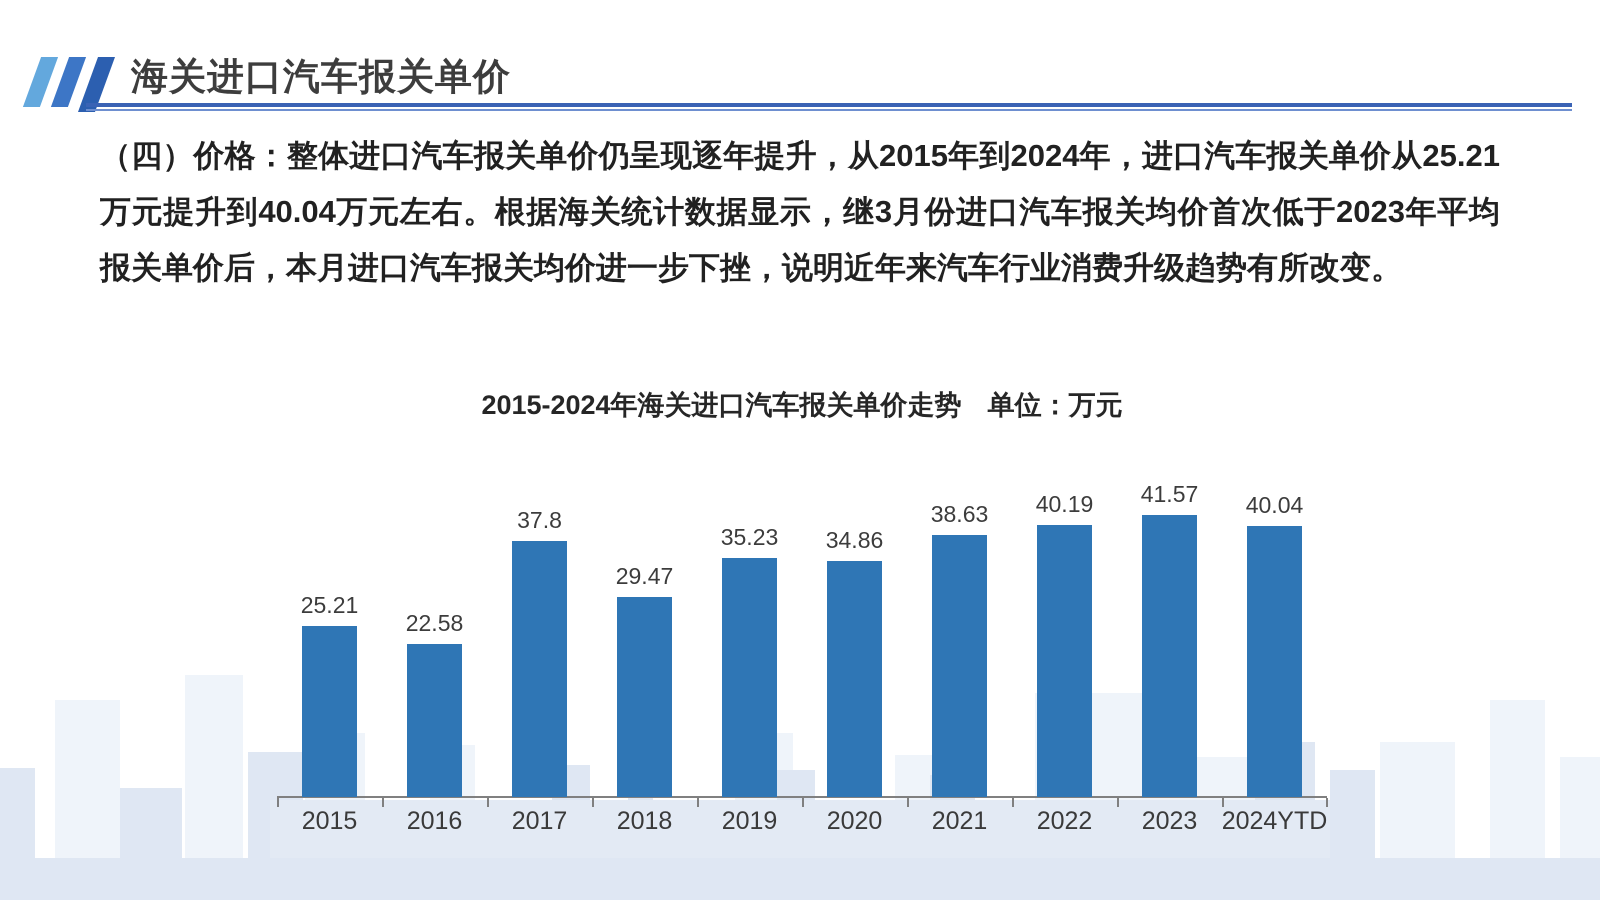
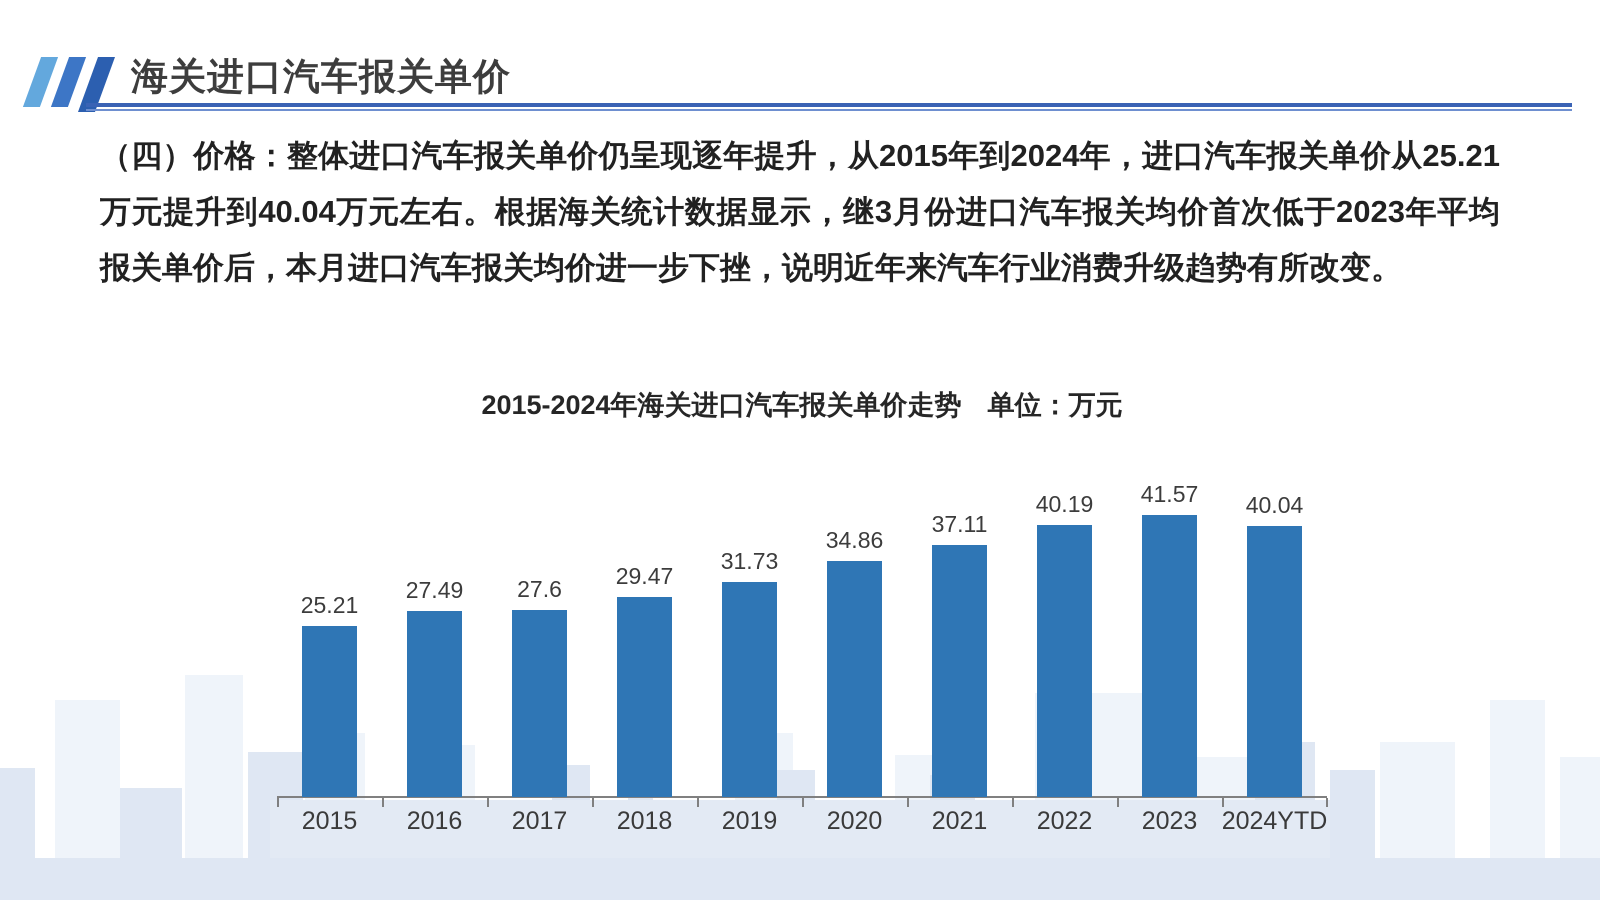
2016: 22.58 -> 27.49
2017: 37.8 -> 27.6
2019: 35.23 -> 31.73
2021: 38.63 -> 37.11
